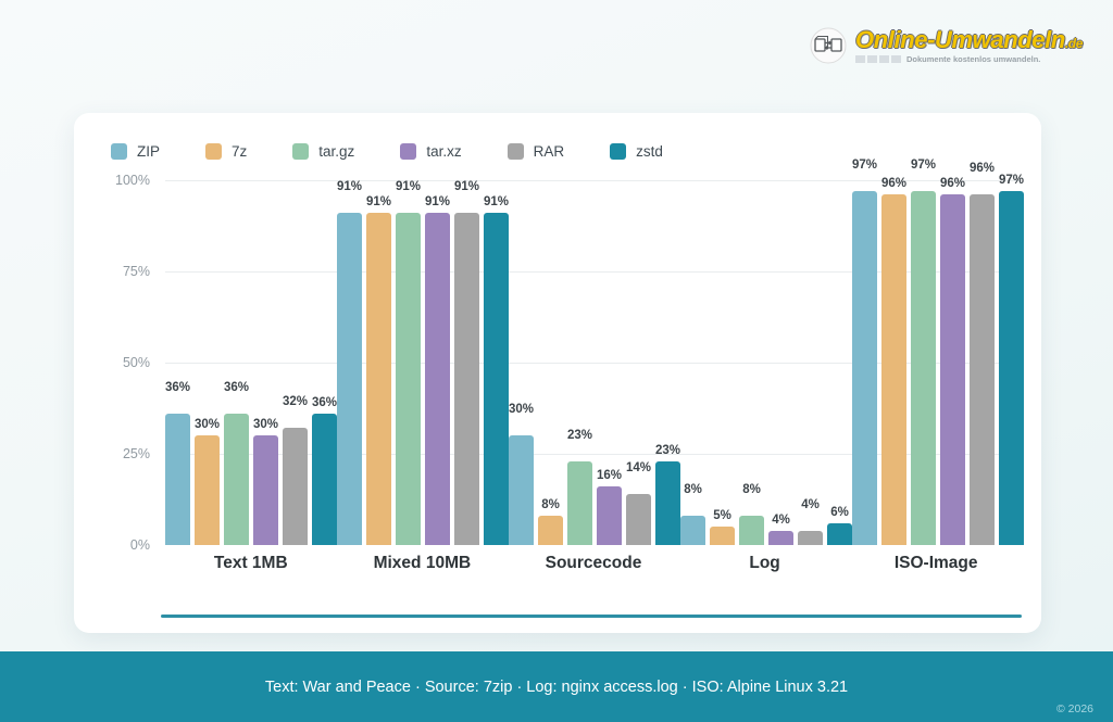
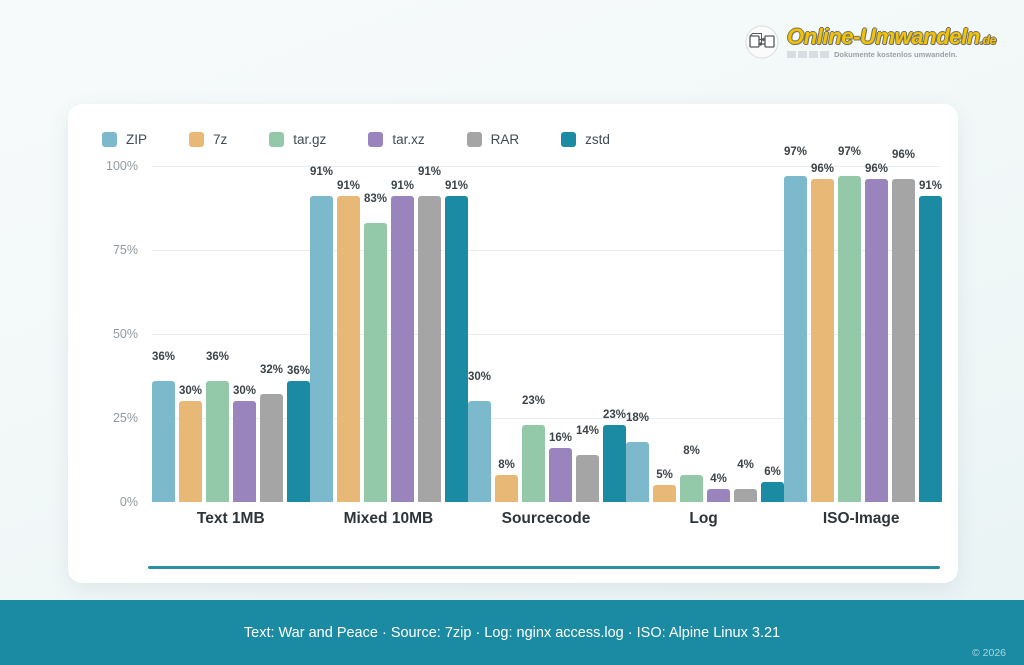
tar.gz/Mixed 10MB: 91% -> 83%
ZIP/Log: 8% -> 18%
zstd/ISO-Image: 97% -> 91%
